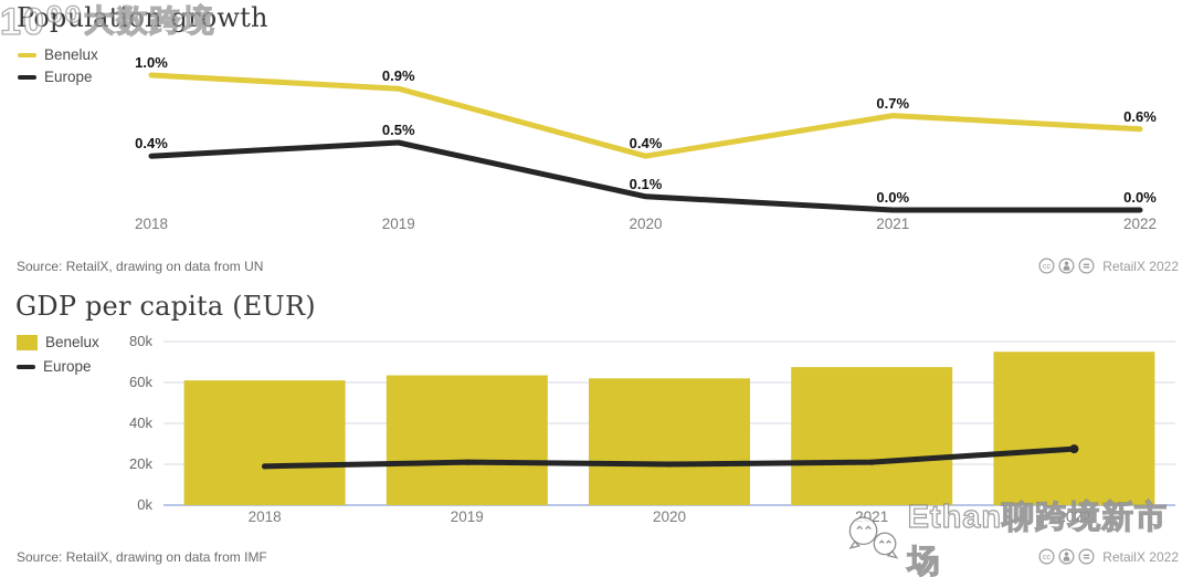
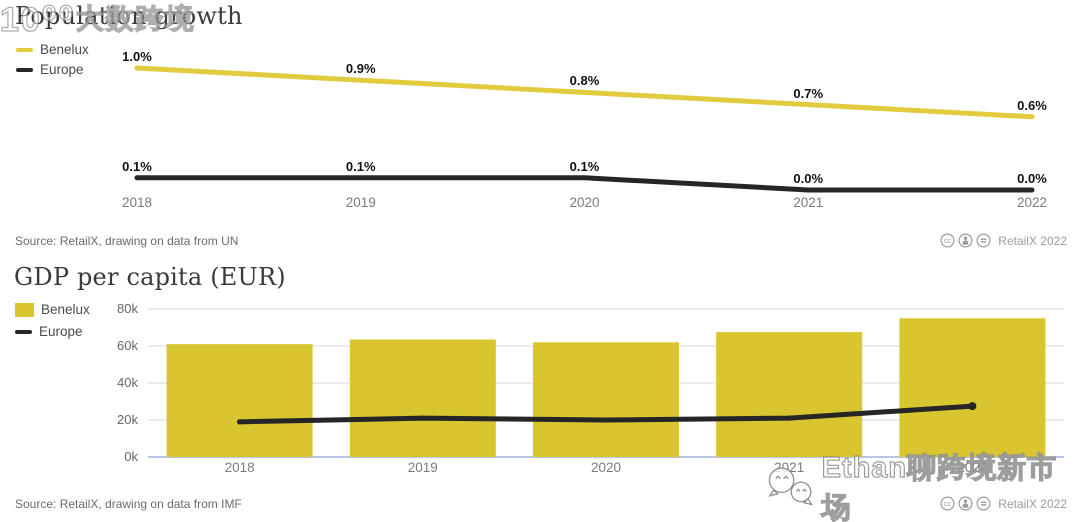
Population growth/Europe/2018: 0.4% -> 0.1%
Population growth/Europe/2019: 0.5% -> 0.1%
Population growth/Benelux/2020: 0.4% -> 0.8%
